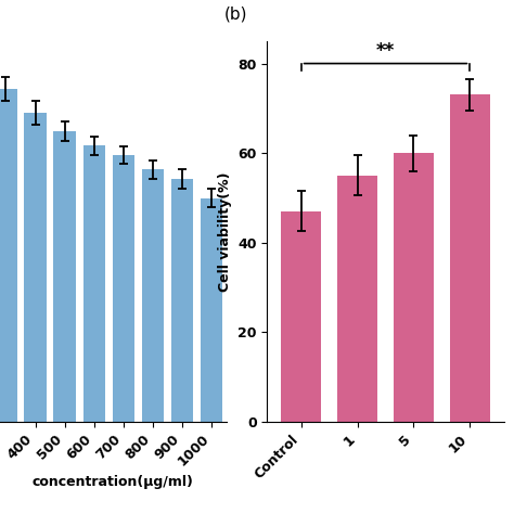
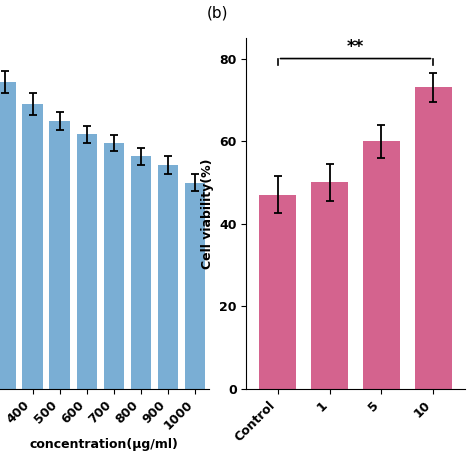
1: 55 -> 50
